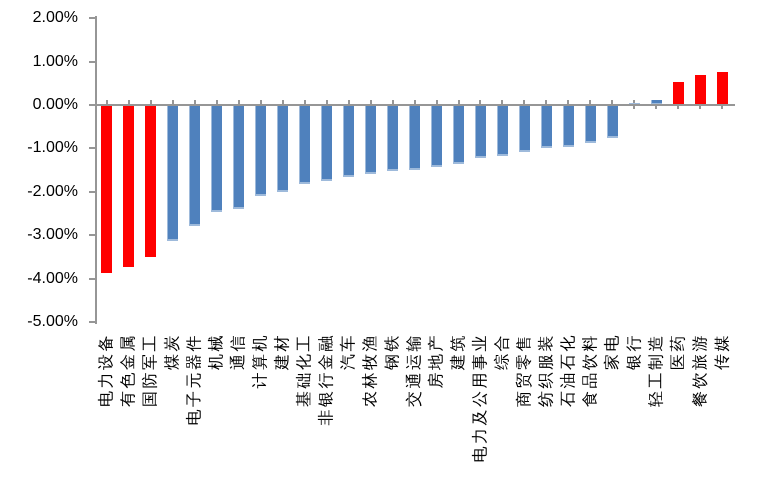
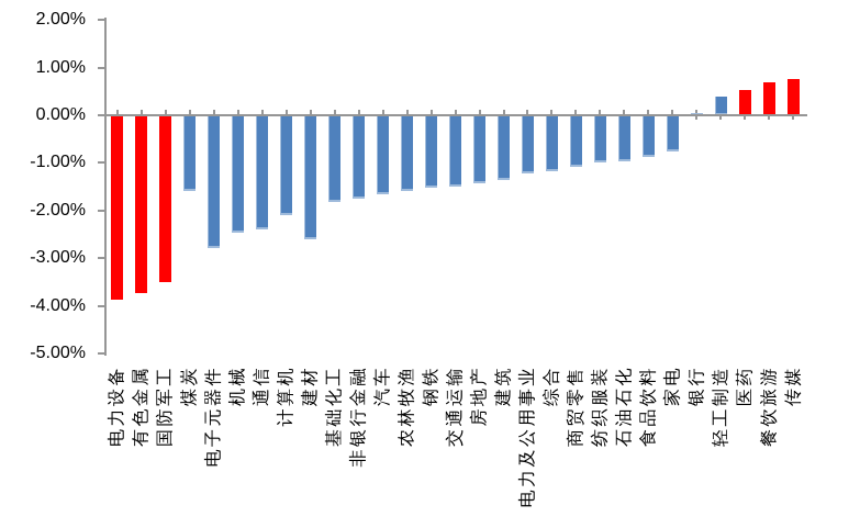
煤炭: -3.1% -> -1.6%
建材: -2.0% -> -2.6%
轻工制造: 0.1% -> 0.4%
